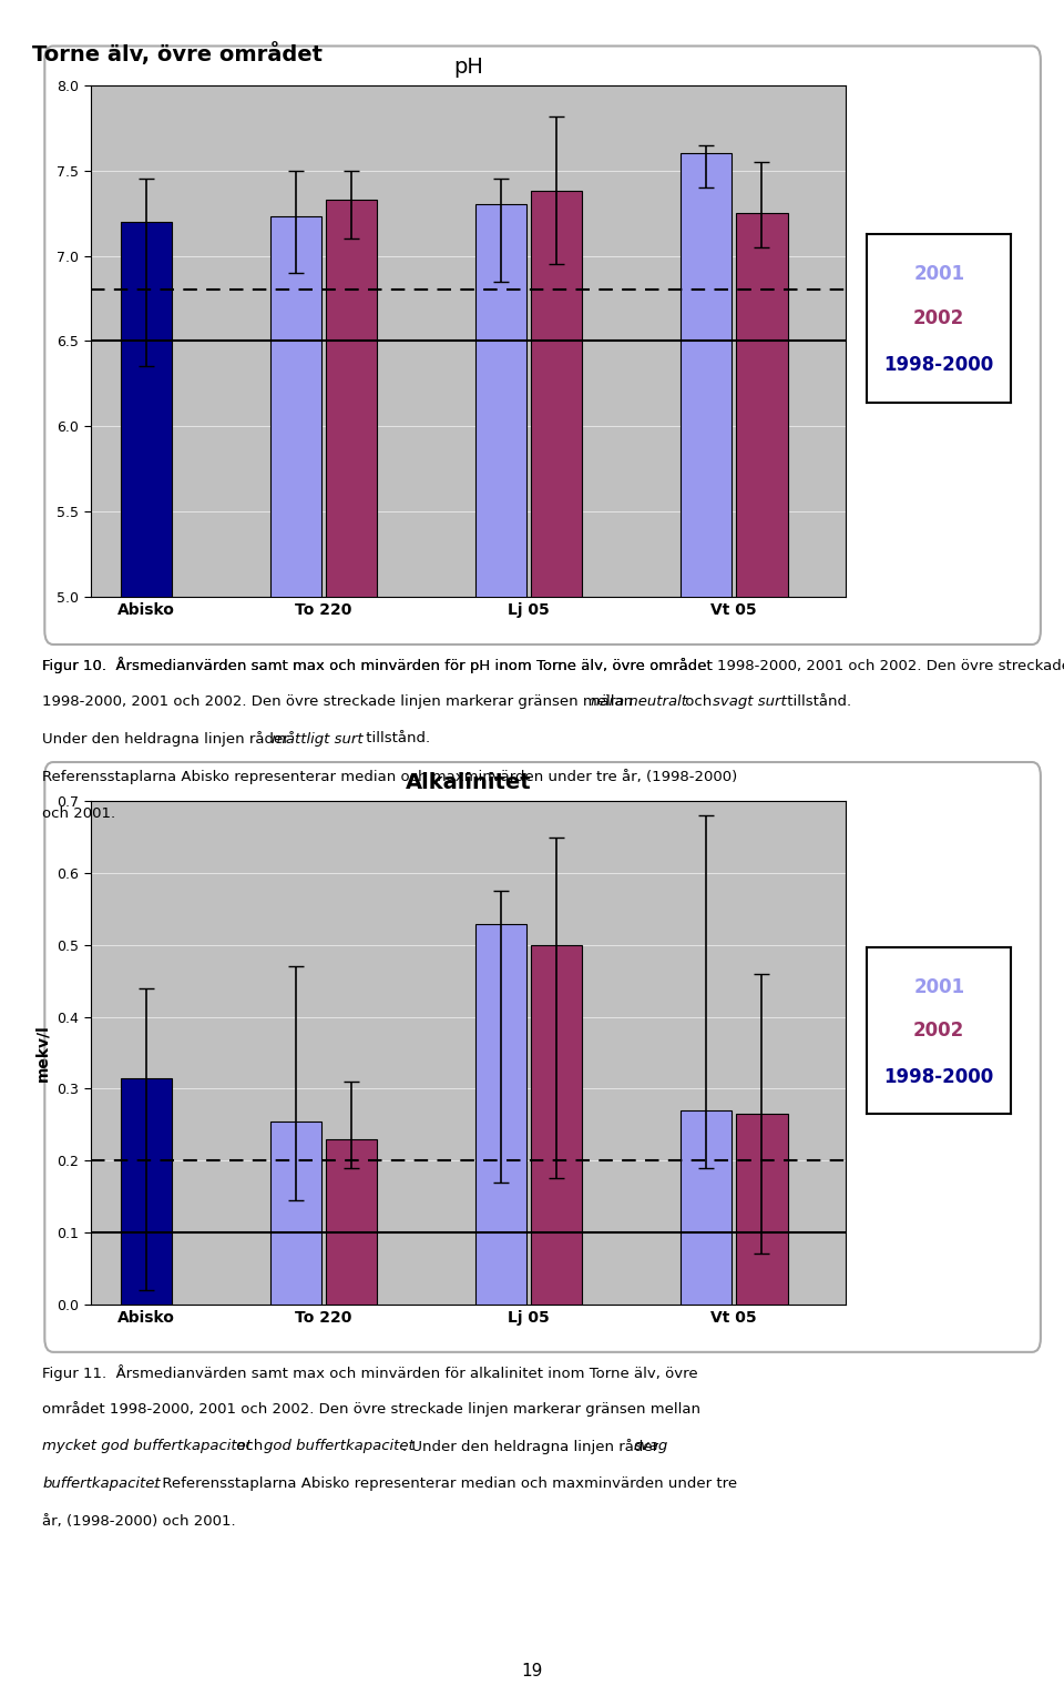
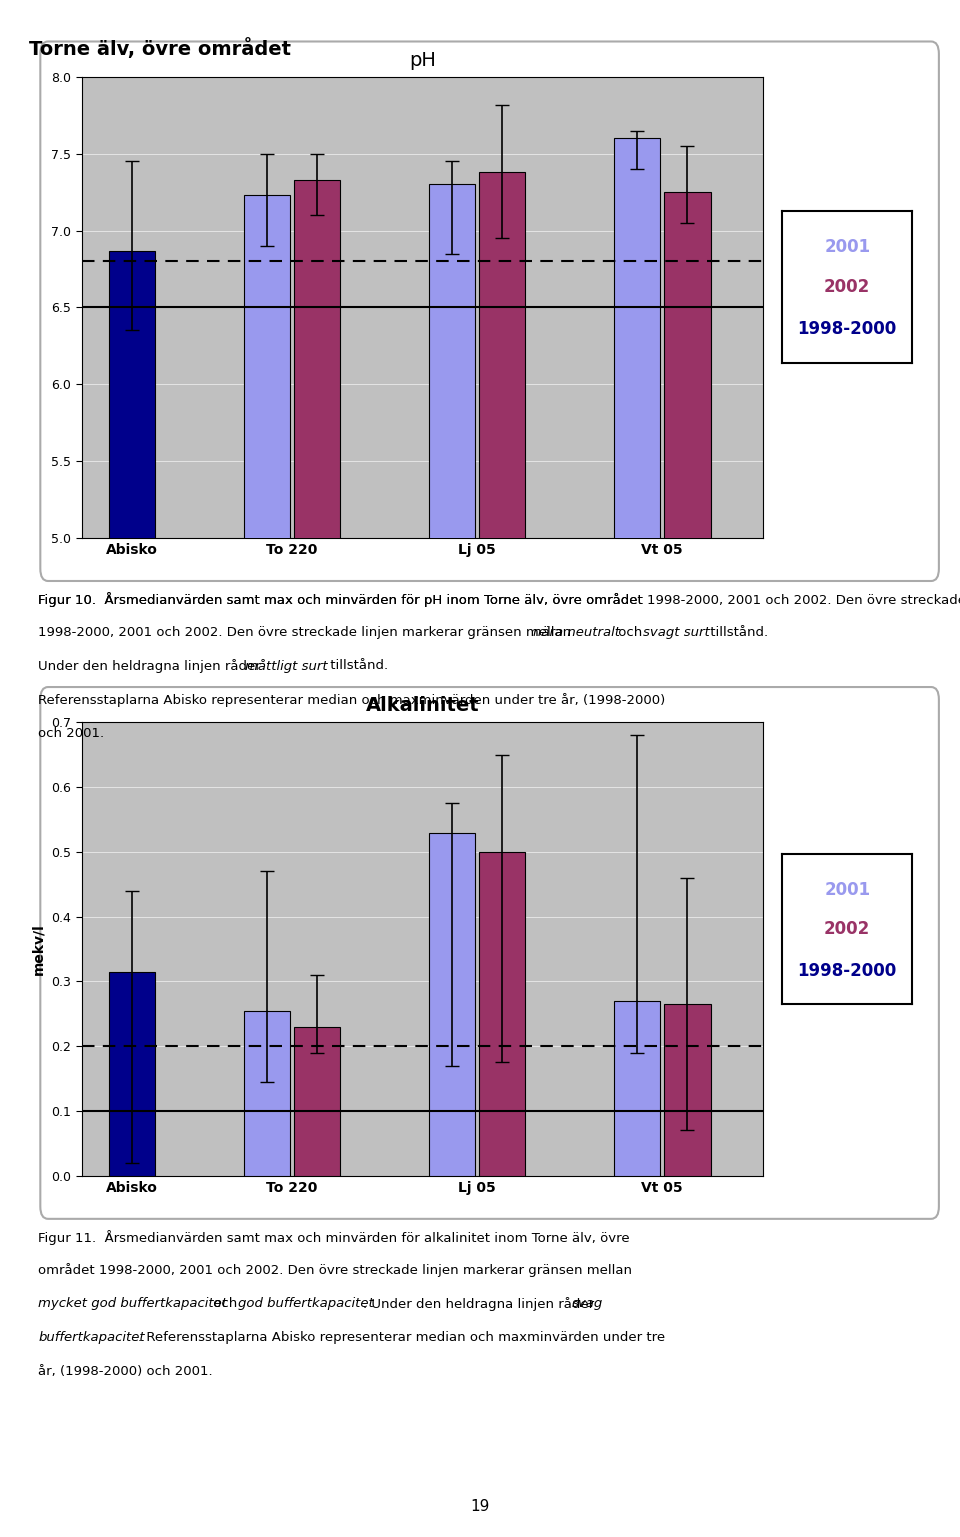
pH/Abisko: 7.20 -> 6.87
